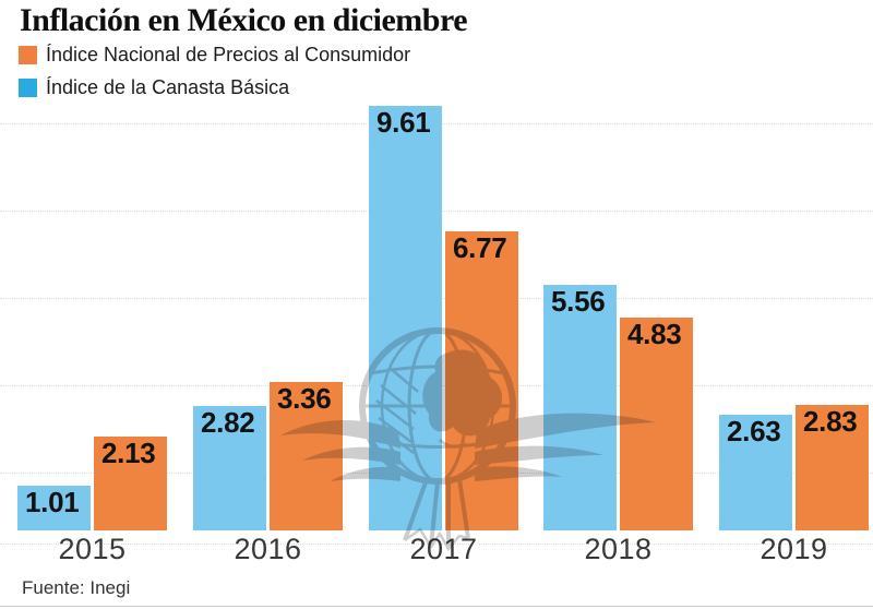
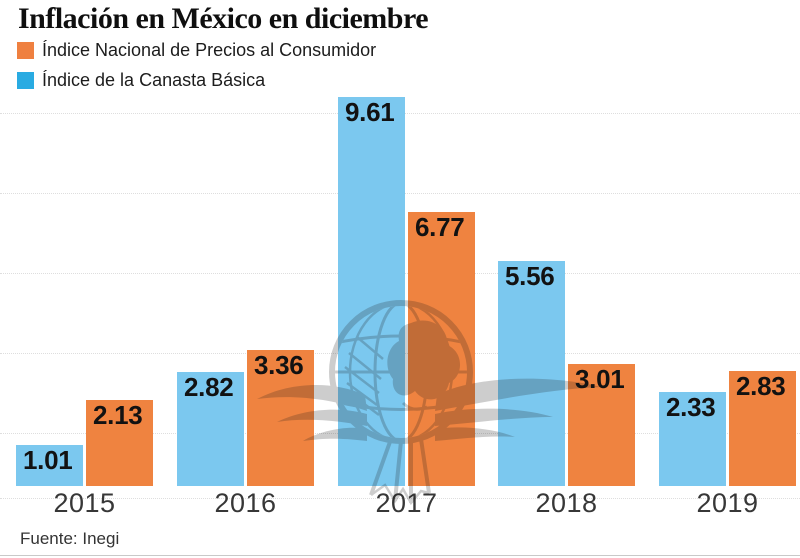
Índice Nacional de Precios al Consumidor/2018: 4.83 -> 3.01
Índice de la Canasta Básica/2019: 2.63 -> 2.33
